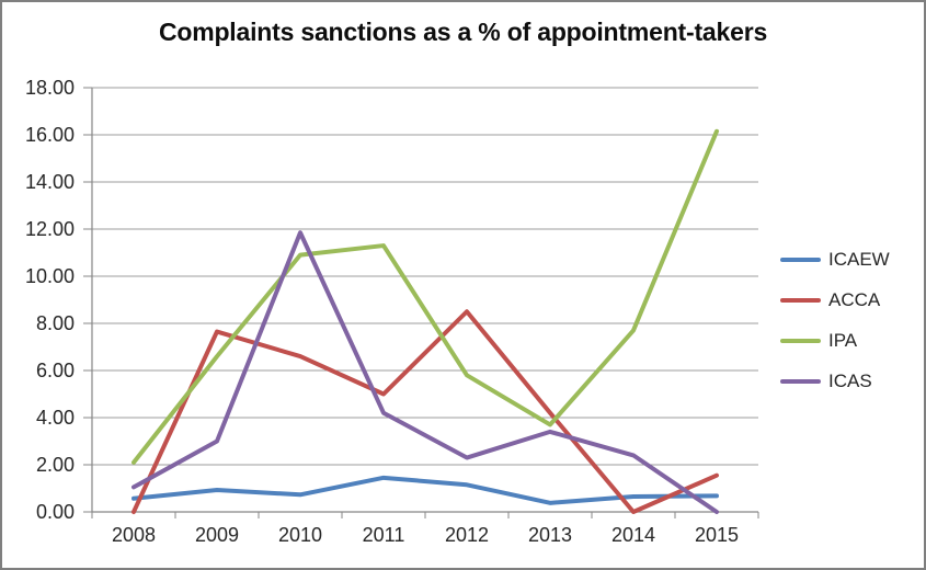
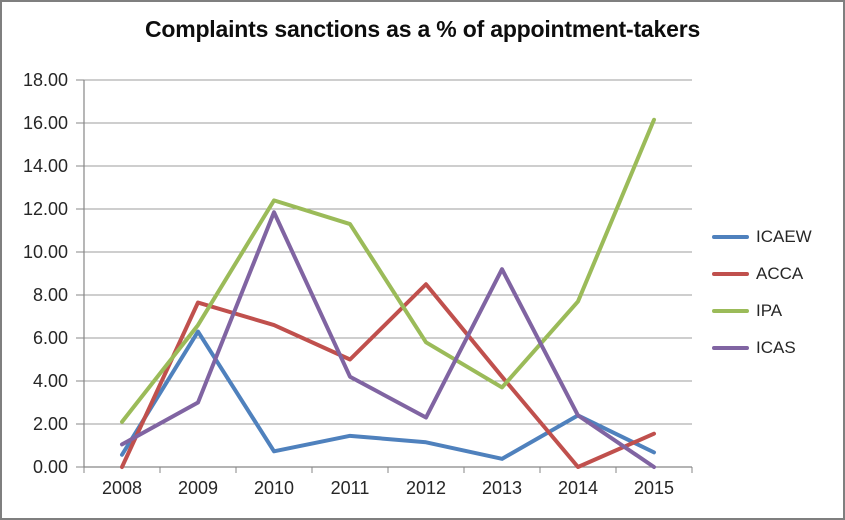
ICAEW/2009: 0.9 -> 6.3
IPA/2010: 10.9 -> 12.4
ICAS/2013: 3.4 -> 9.2
ICAEW/2014: 0.7 -> 2.4
